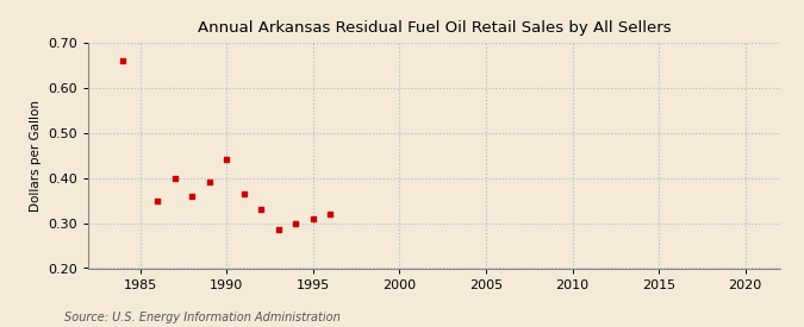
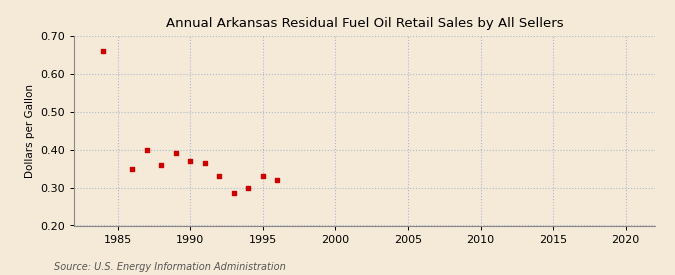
1990: 0.440 -> 0.370
1995: 0.310 -> 0.330
